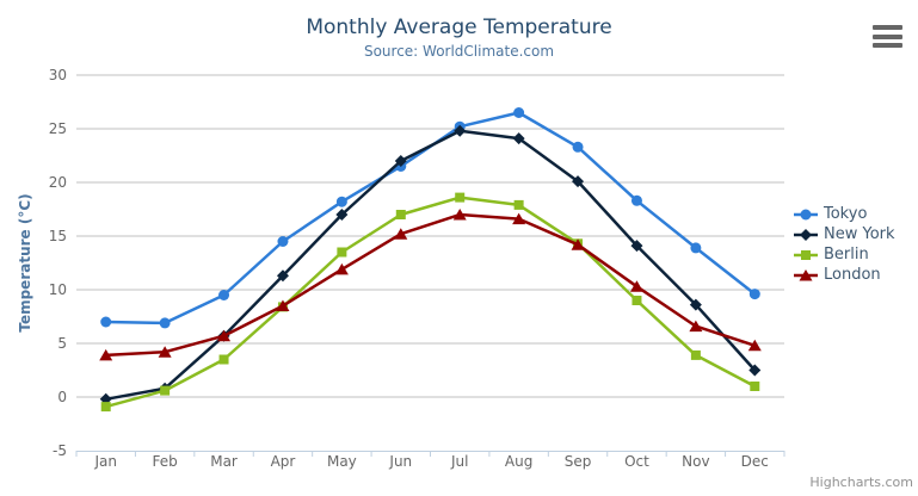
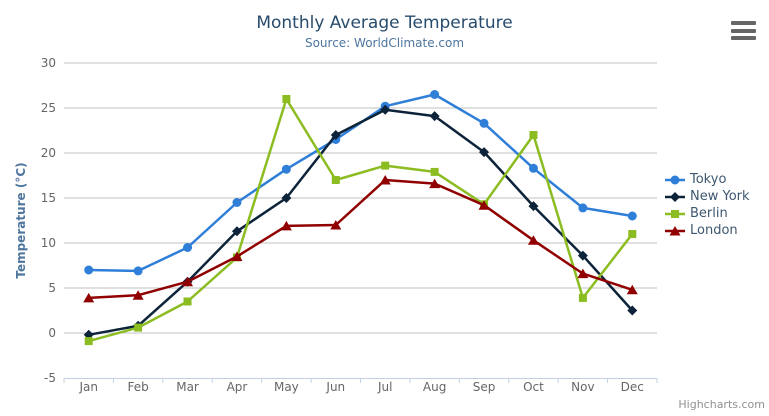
New York/May: 17 -> 15
Berlin/May: 14 -> 26
London/Jun: 15 -> 12
Berlin/Oct: 9 -> 22
Tokyo/Dec: 10 -> 13
Berlin/Dec: 1 -> 11
